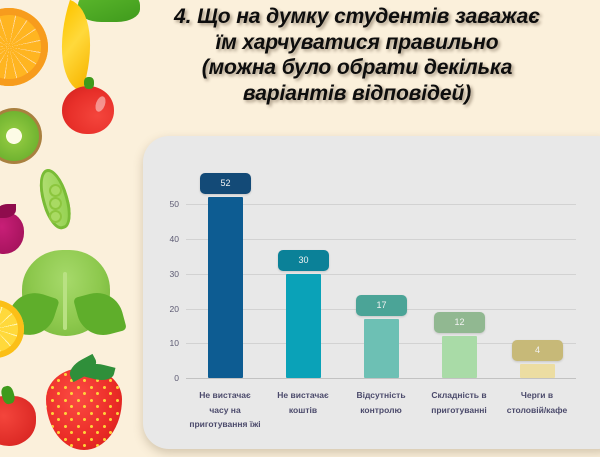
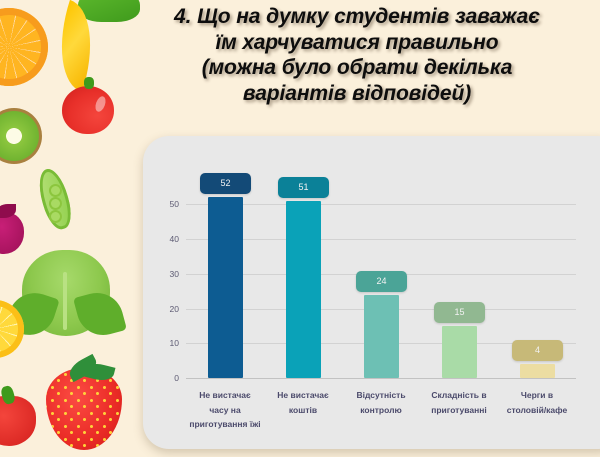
Не вистачає коштів: 30 -> 51
Відсутність контролю: 17 -> 24
Складність в приготуванні: 12 -> 15
